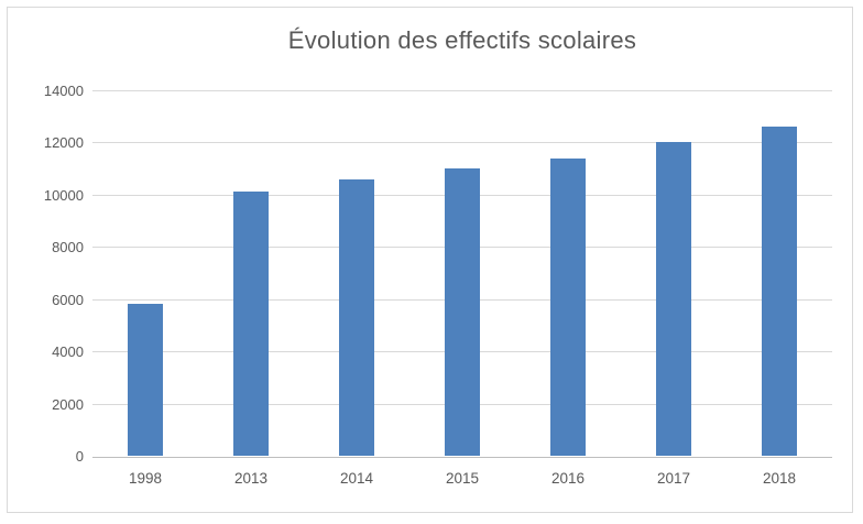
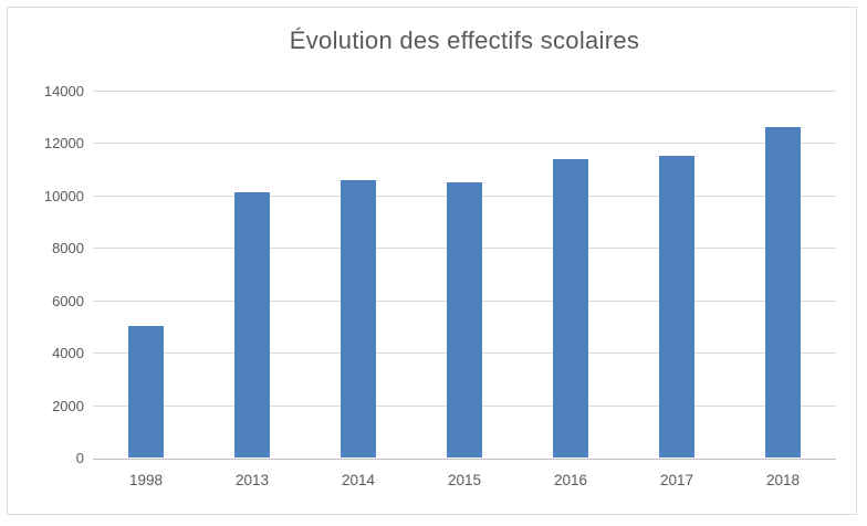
1998: 5800 -> 5000
2015: 11000 -> 10500
2017: 12000 -> 11500
